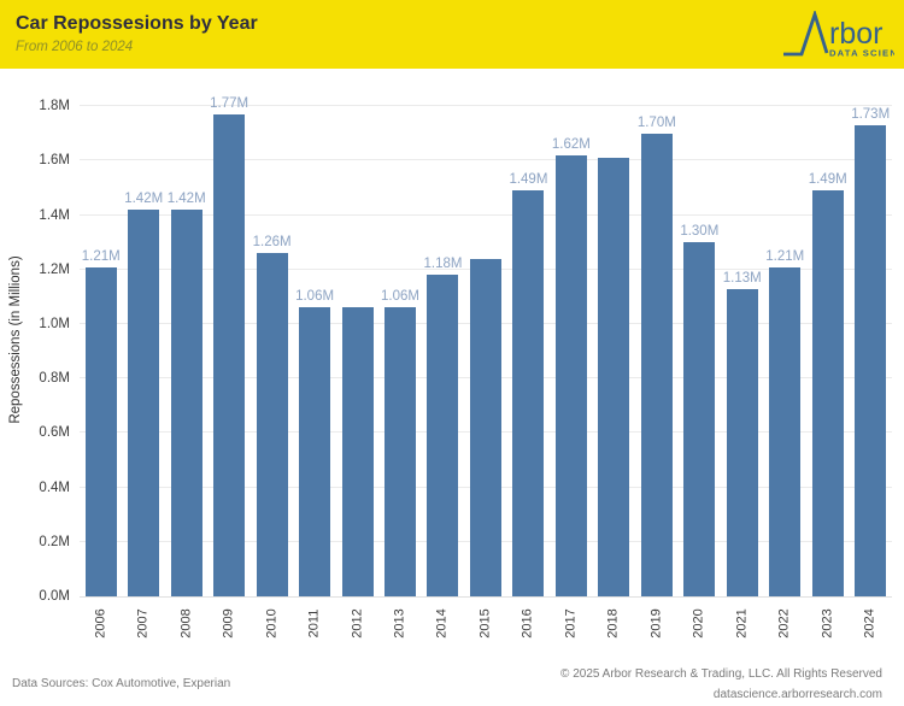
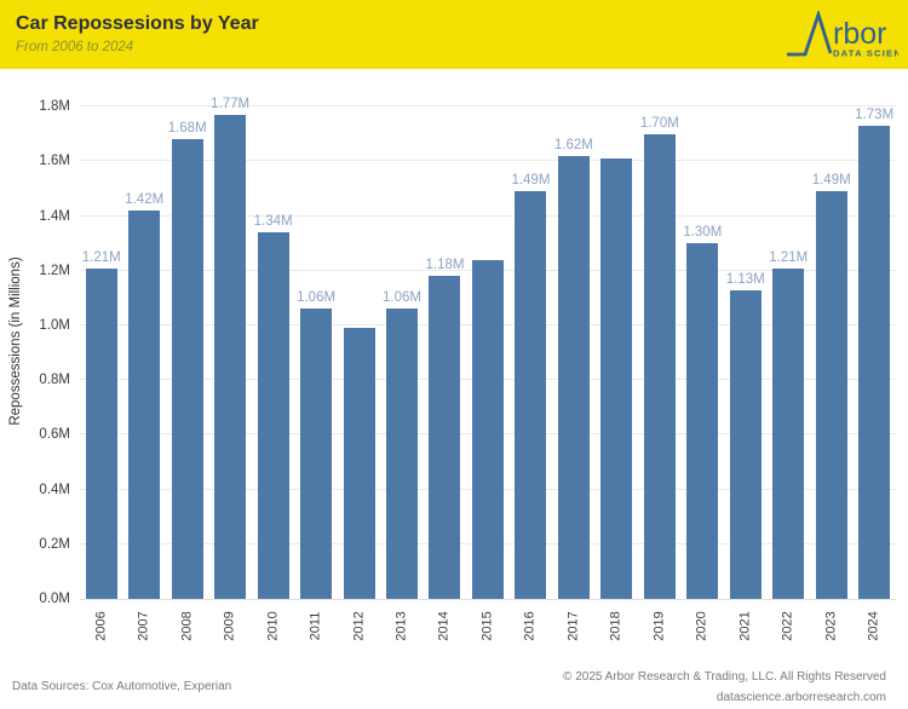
2008: 1.42M -> 1.68M
2010: 1.26M -> 1.34M
2012: 1.06M -> 0.99M
